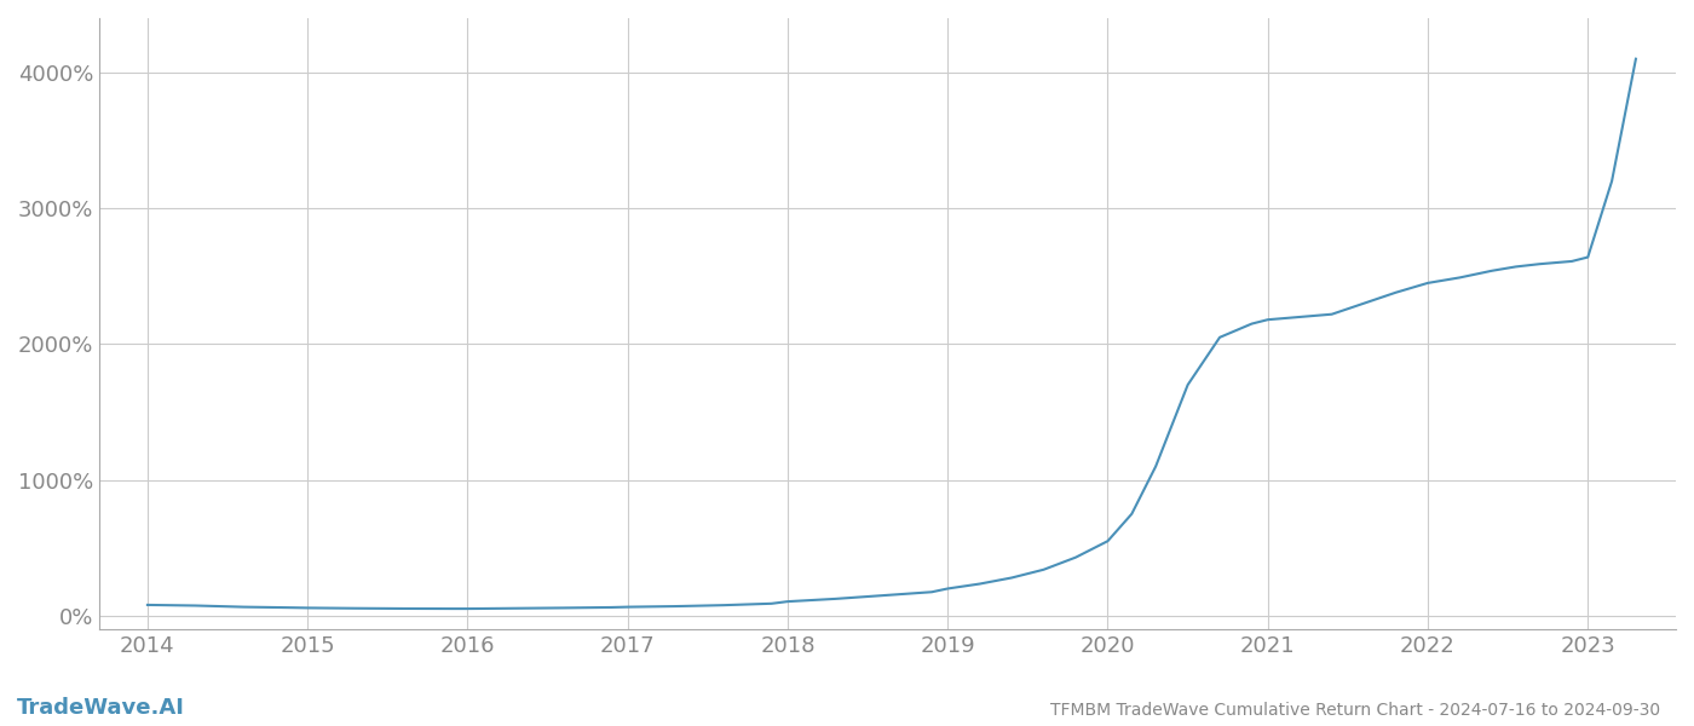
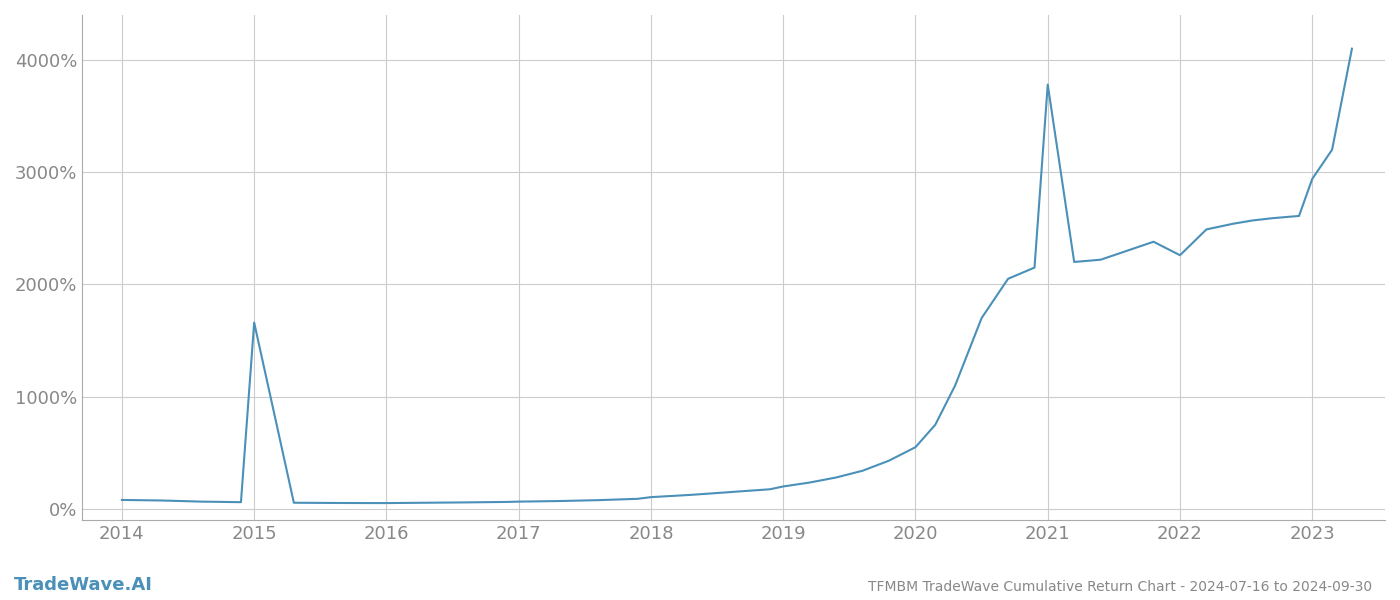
2015: 60% -> 1660%
2021: 2180% -> 3780%
2022: 2450% -> 2260%
2023: 2640% -> 2940%
